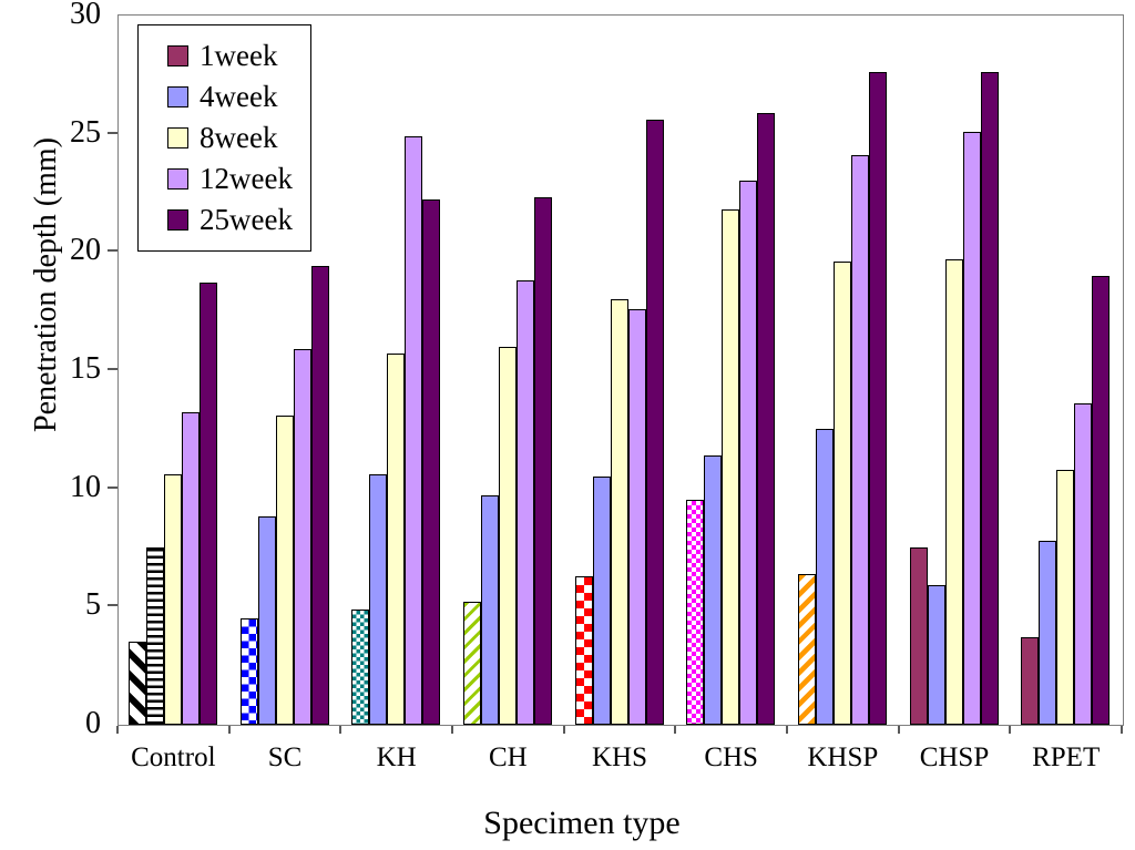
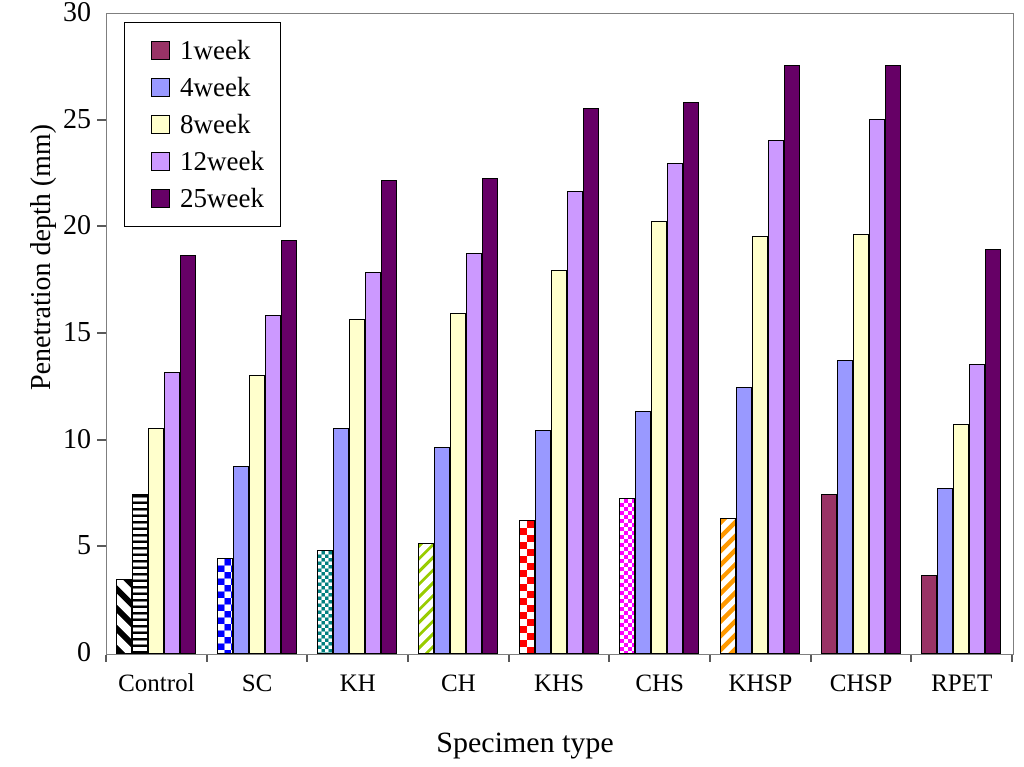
12week/KH: 24.9 -> 17.9
12week/KHS: 17.6 -> 21.7
1week/CHS: 9.5 -> 7.3
8week/CHS: 21.8 -> 20.3
4week/CHSP: 5.9 -> 13.8
